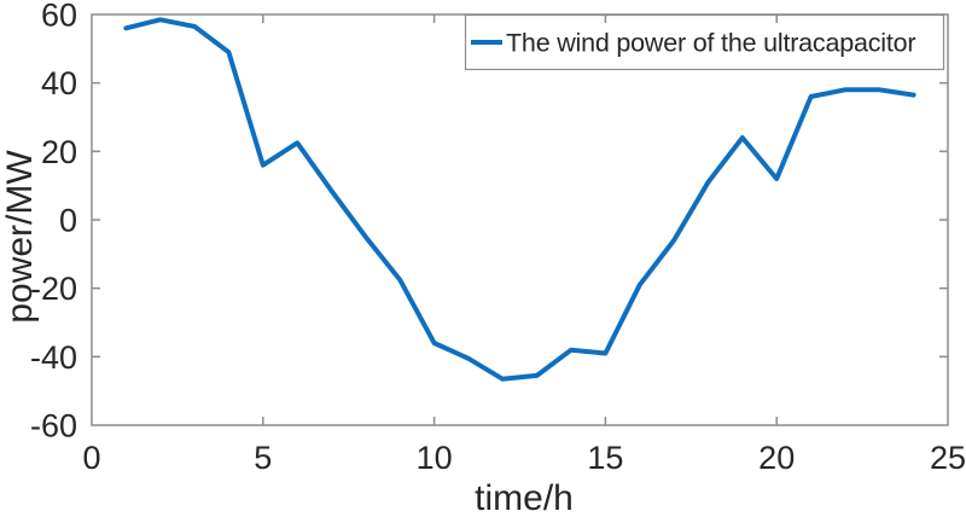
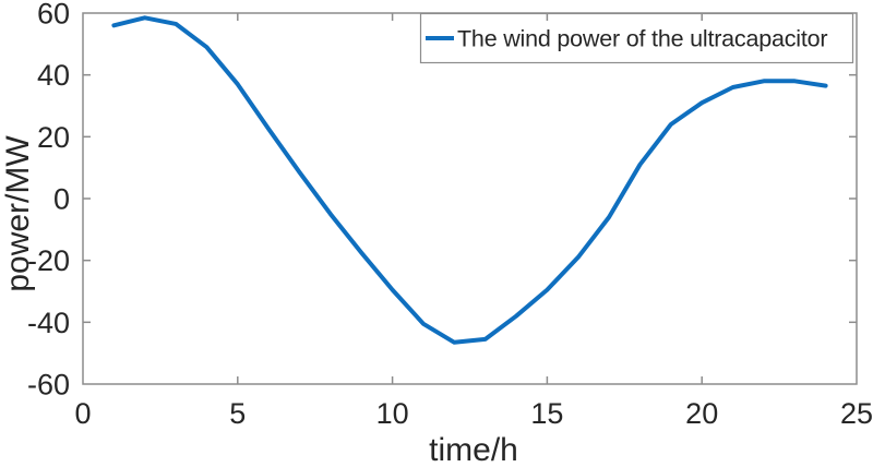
5: 16 -> 37
10: -36 -> -30
15: -39 -> -30
20: 12 -> 31
